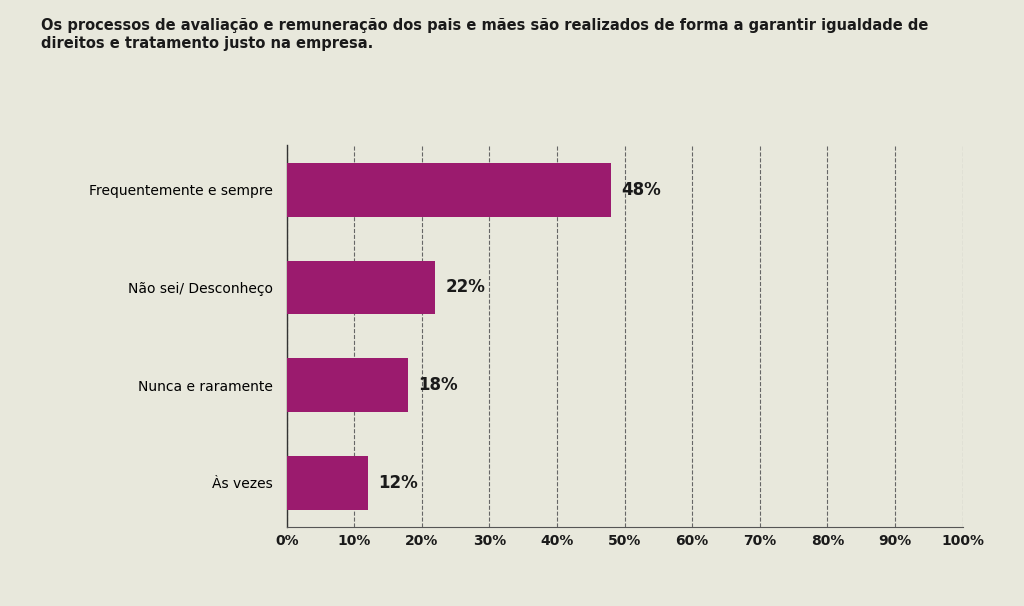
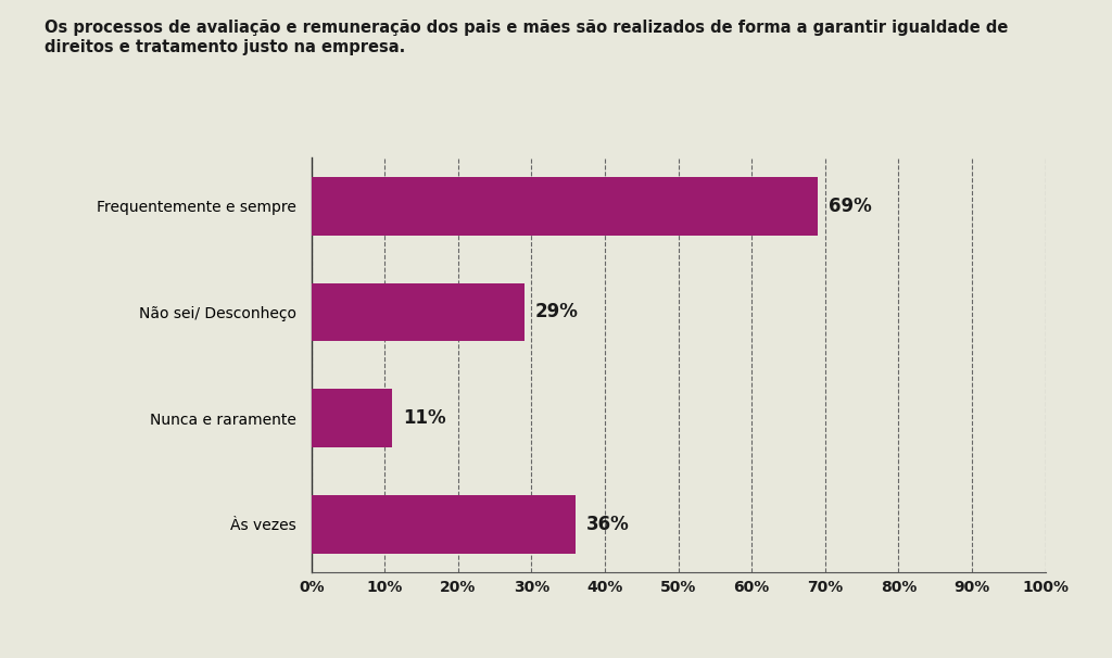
Frequentemente e sempre: 48% -> 69%
Não sei/ Desconheço: 22% -> 29%
Nunca e raramente: 18% -> 11%
Às vezes: 12% -> 36%
